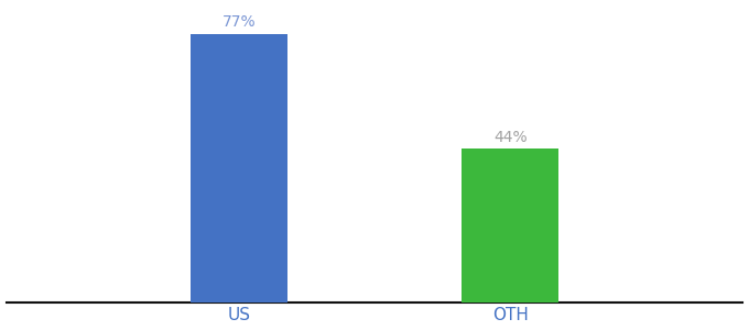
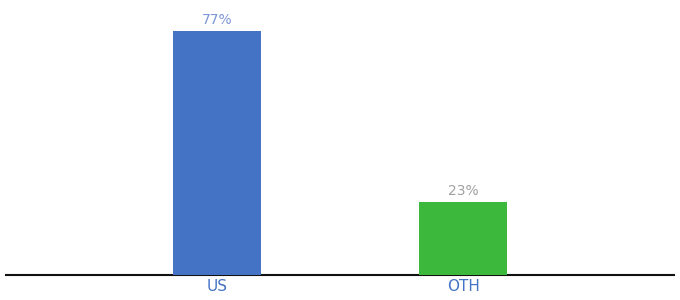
OTH: 44% -> 23%
